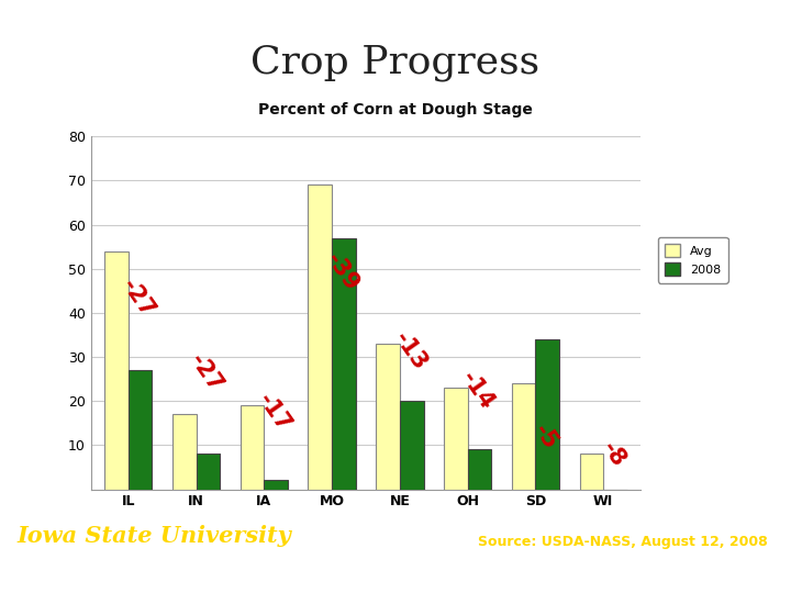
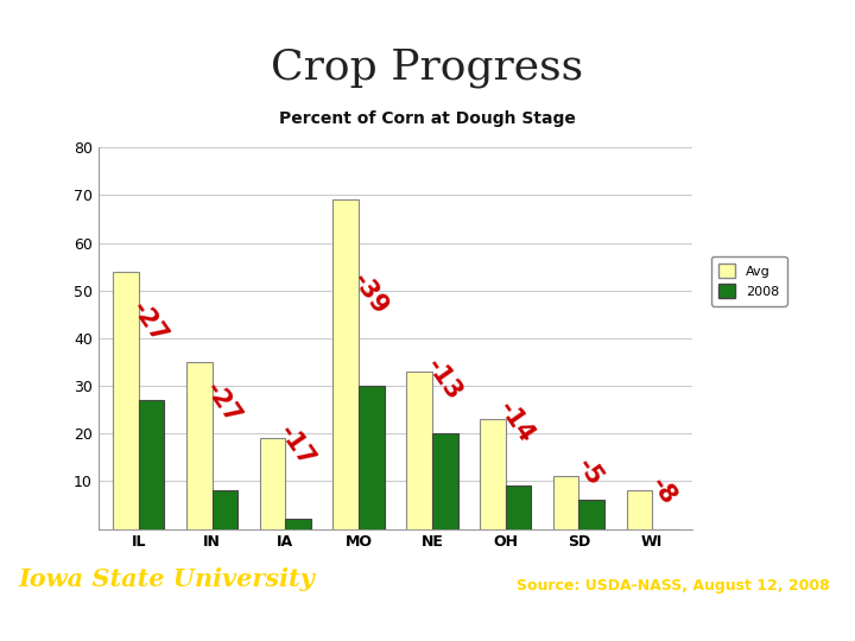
Avg/IN: 17 -> 35
2008/MO: 57 -> 30
Avg/SD: 24 -> 11
2008/SD: 34 -> 6
